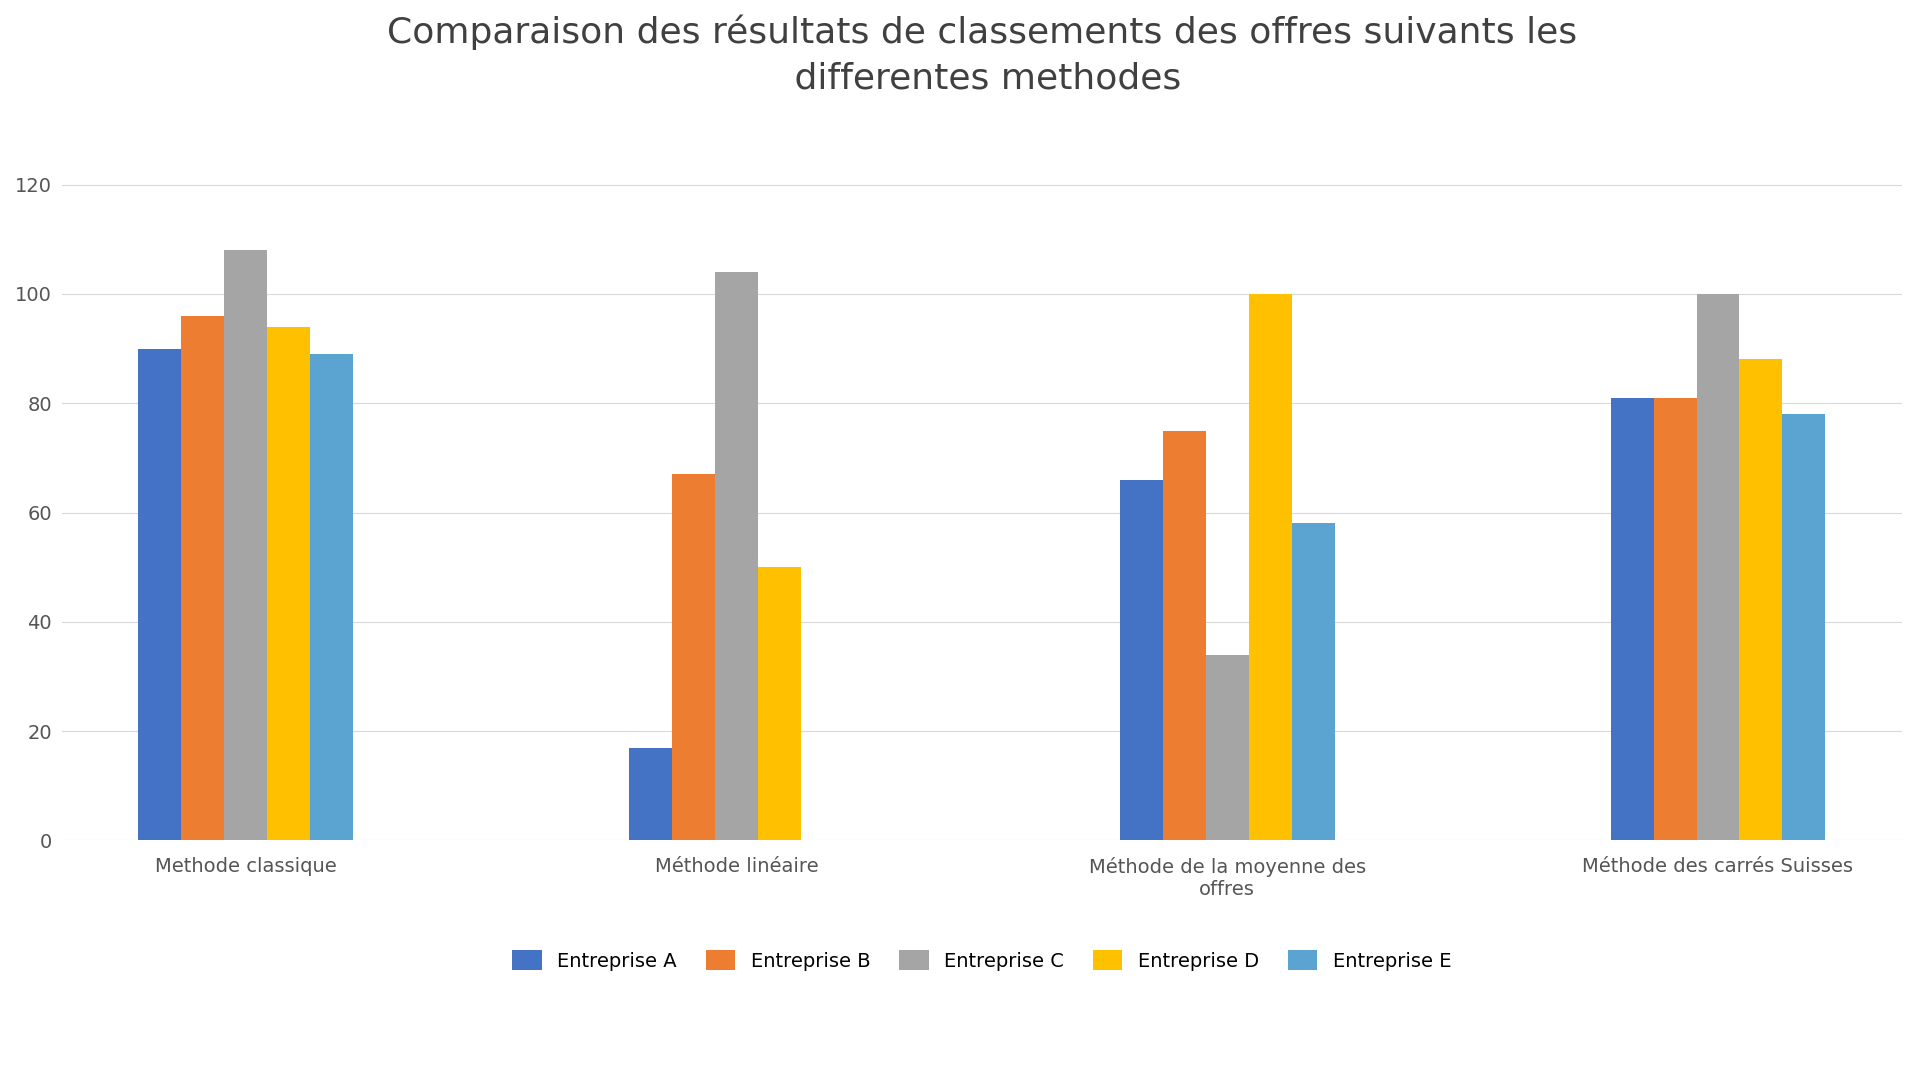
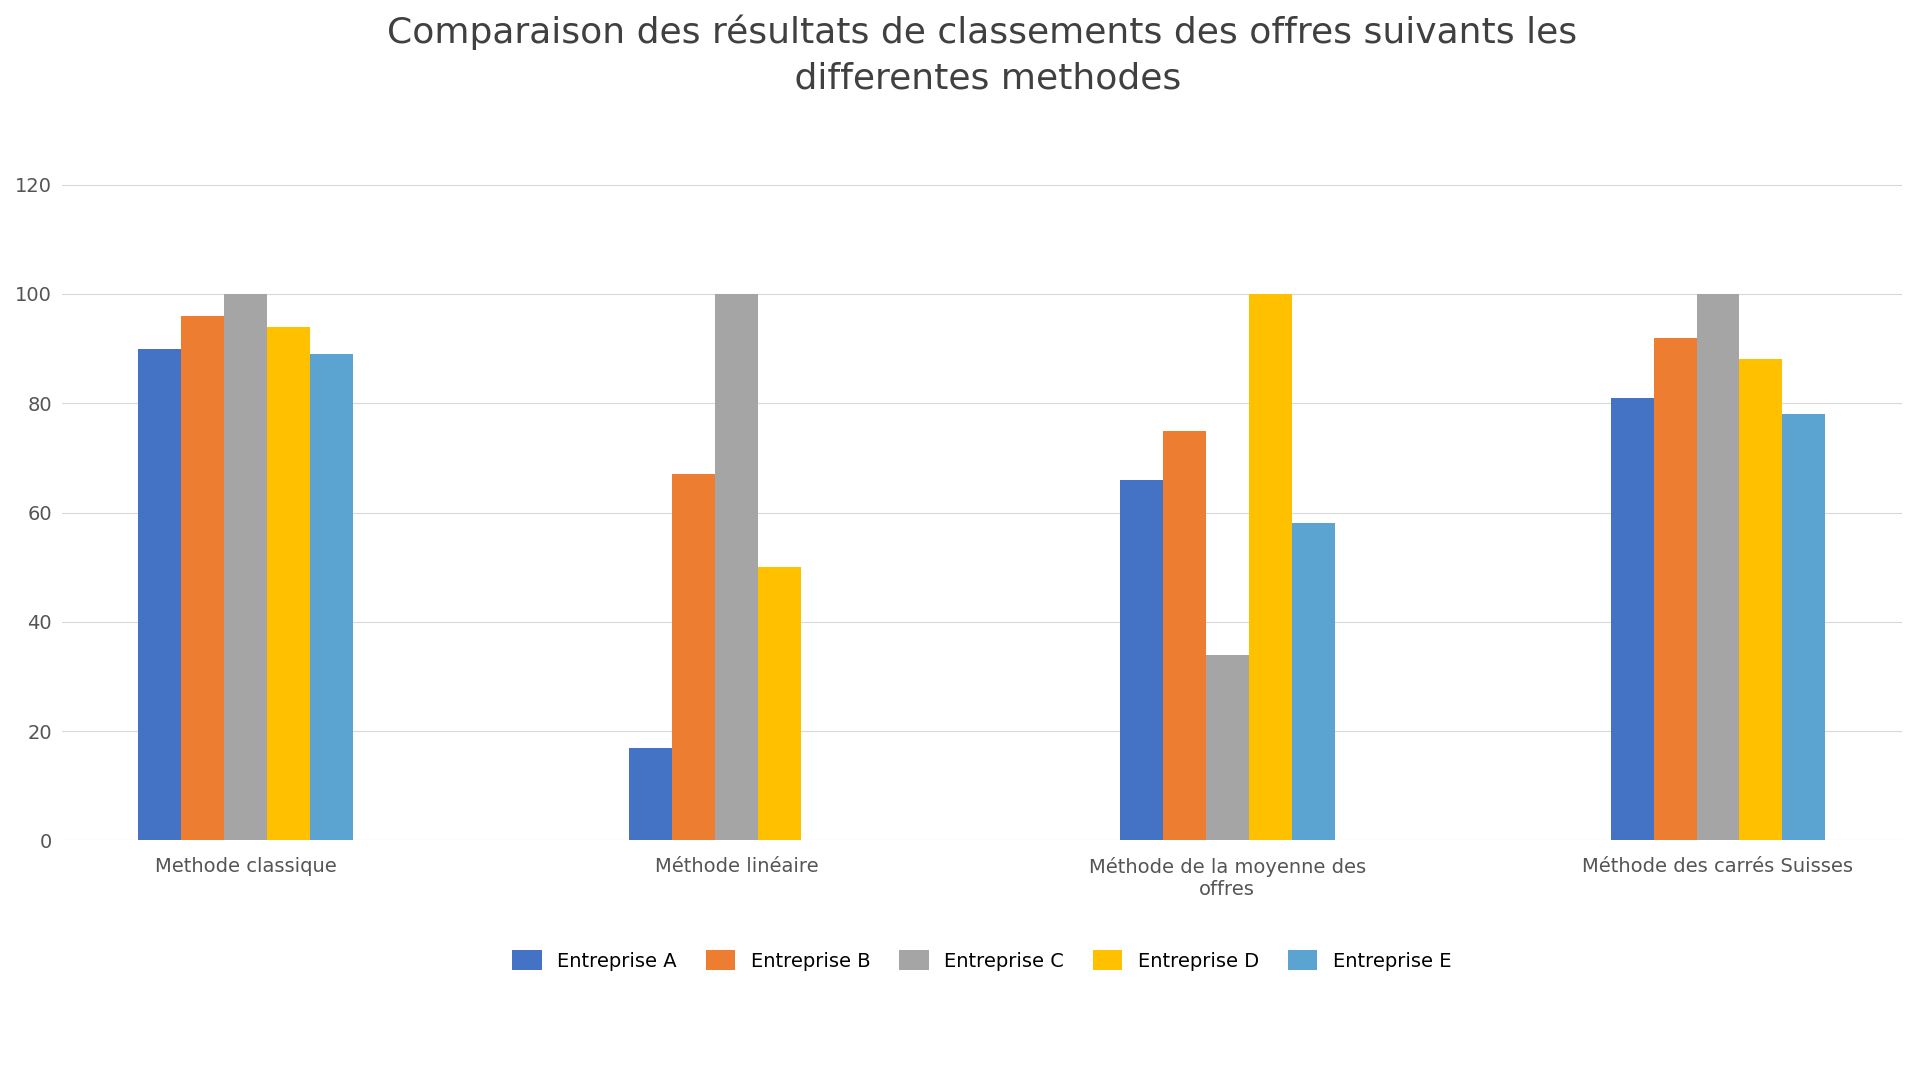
Entreprise C/Methode classique: 108 -> 100
Entreprise C/Méthode linéaire: 104 -> 100
Entreprise B/Méthode des carrés Suisses: 81 -> 92
